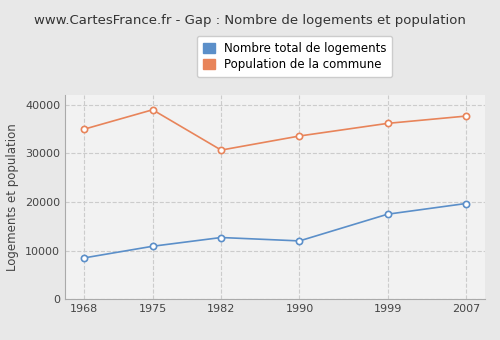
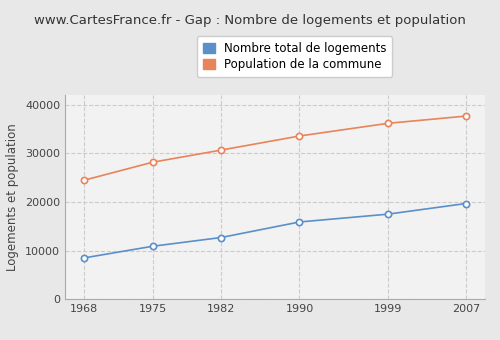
Population de la commune/1968: 35000 -> 24500
Population de la commune/1975: 39000 -> 28200
Nombre total de logements/1990: 12000 -> 15900
